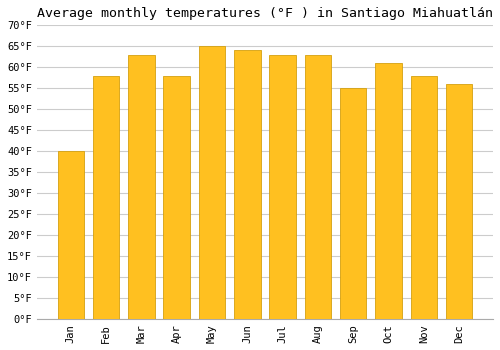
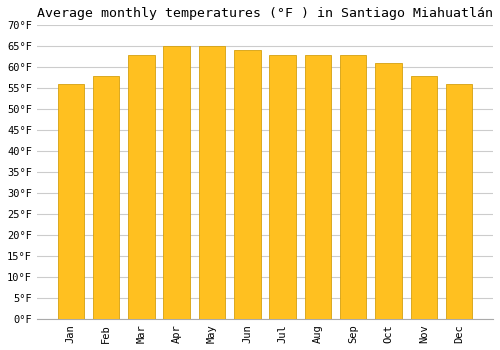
Jan: 40°F -> 56°F
Apr: 58°F -> 65°F
Sep: 55°F -> 63°F
